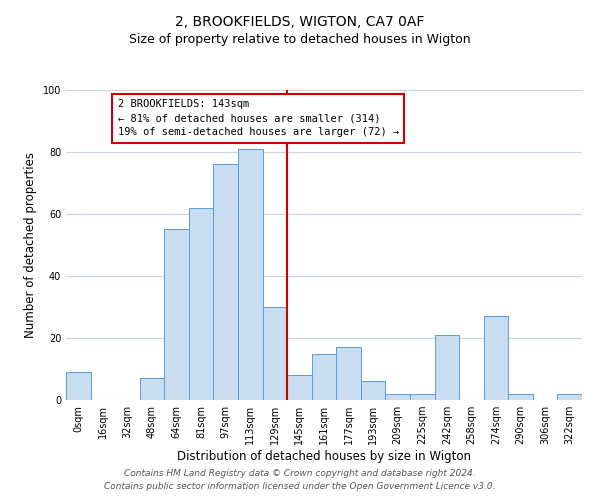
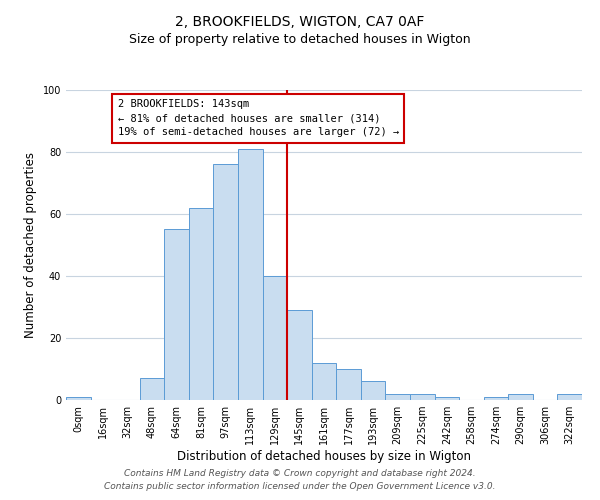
0sqm: 9 -> 1
129sqm: 30 -> 40
145sqm: 8 -> 29
161sqm: 15 -> 12
177sqm: 17 -> 10
242sqm: 21 -> 1
274sqm: 27 -> 1
